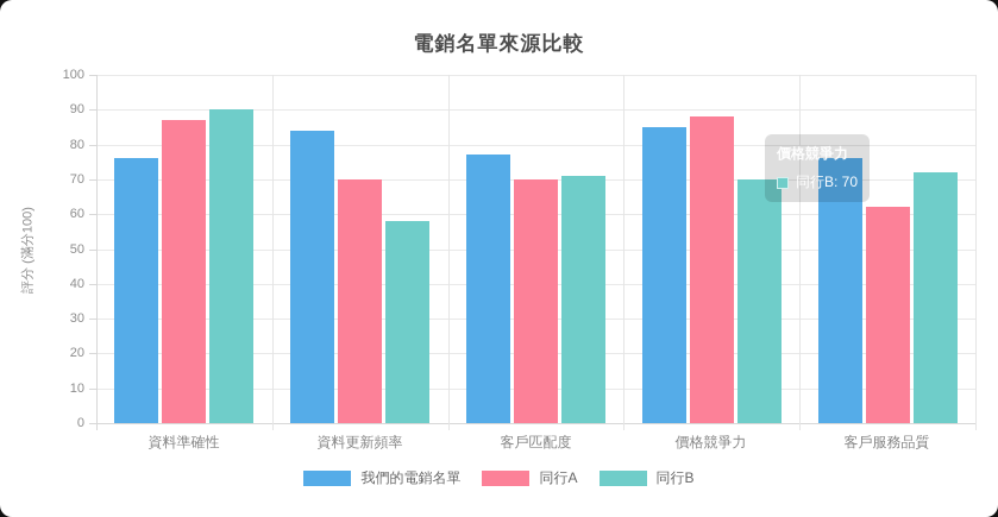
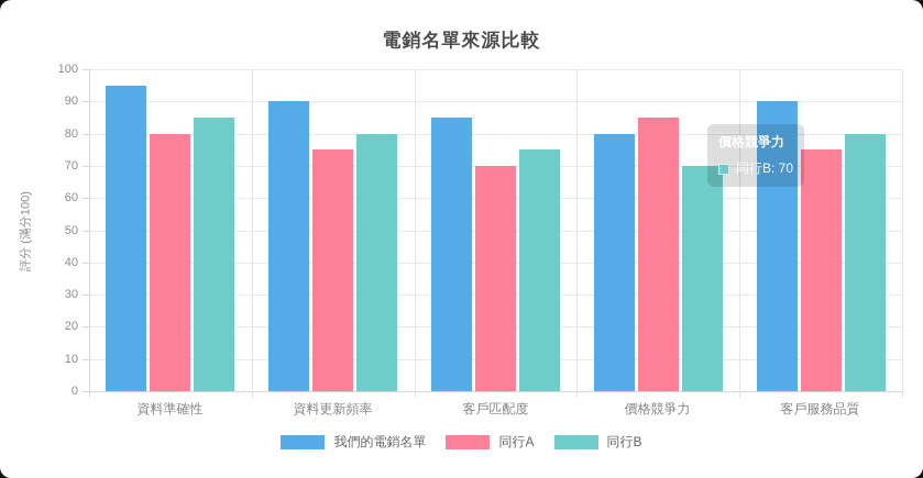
我們的電銷名單/資料準確性: 76 -> 95
同行A/資料準確性: 87 -> 80
同行B/資料準確性: 90 -> 85
我們的電銷名單/資料更新頻率: 84 -> 90
同行A/資料更新頻率: 70 -> 75
同行B/資料更新頻率: 58 -> 80
我們的電銷名單/客戶匹配度: 77 -> 85
同行B/客戶匹配度: 71 -> 75
我們的電銷名單/價格競爭力: 85 -> 80
同行A/價格競爭力: 88 -> 85
我們的電銷名單/客戶服務品質: 76 -> 90
同行A/客戶服務品質: 62 -> 75
同行B/客戶服務品質: 72 -> 80
